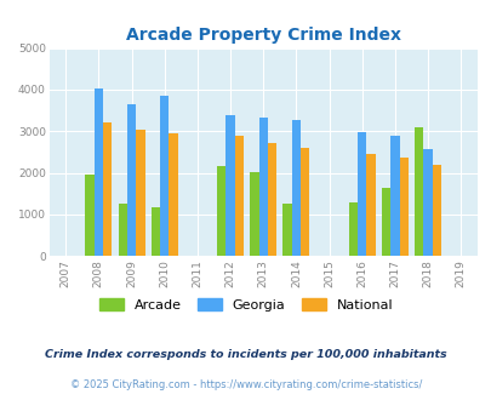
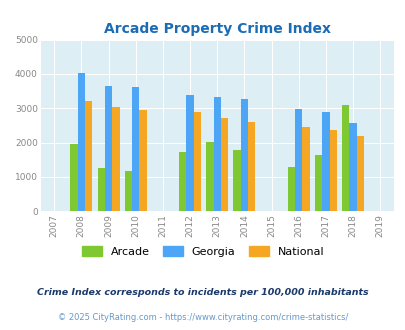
Georgia/2010: 3850 -> 3630
Arcade/2012: 2150 -> 1720
Arcade/2014: 1250 -> 1790
